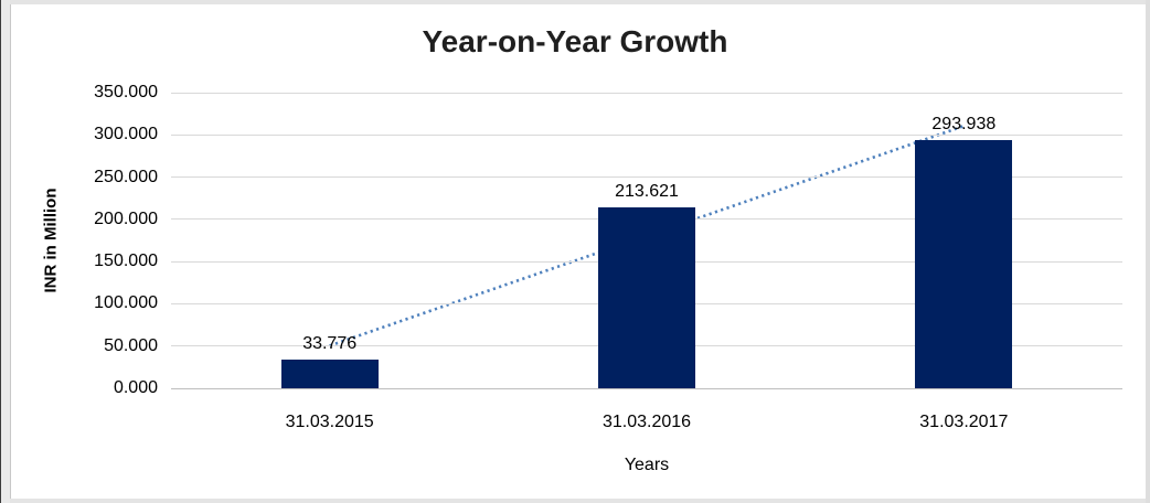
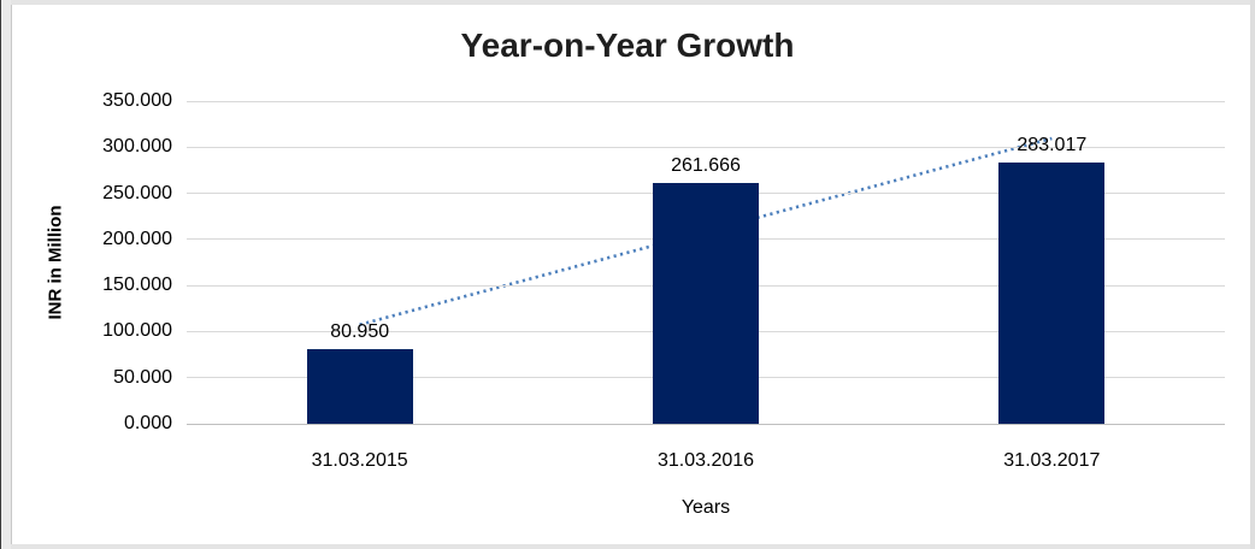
31.03.2015: 33.776 -> 80.950
31.03.2016: 213.621 -> 261.666
31.03.2017: 293.938 -> 283.017
